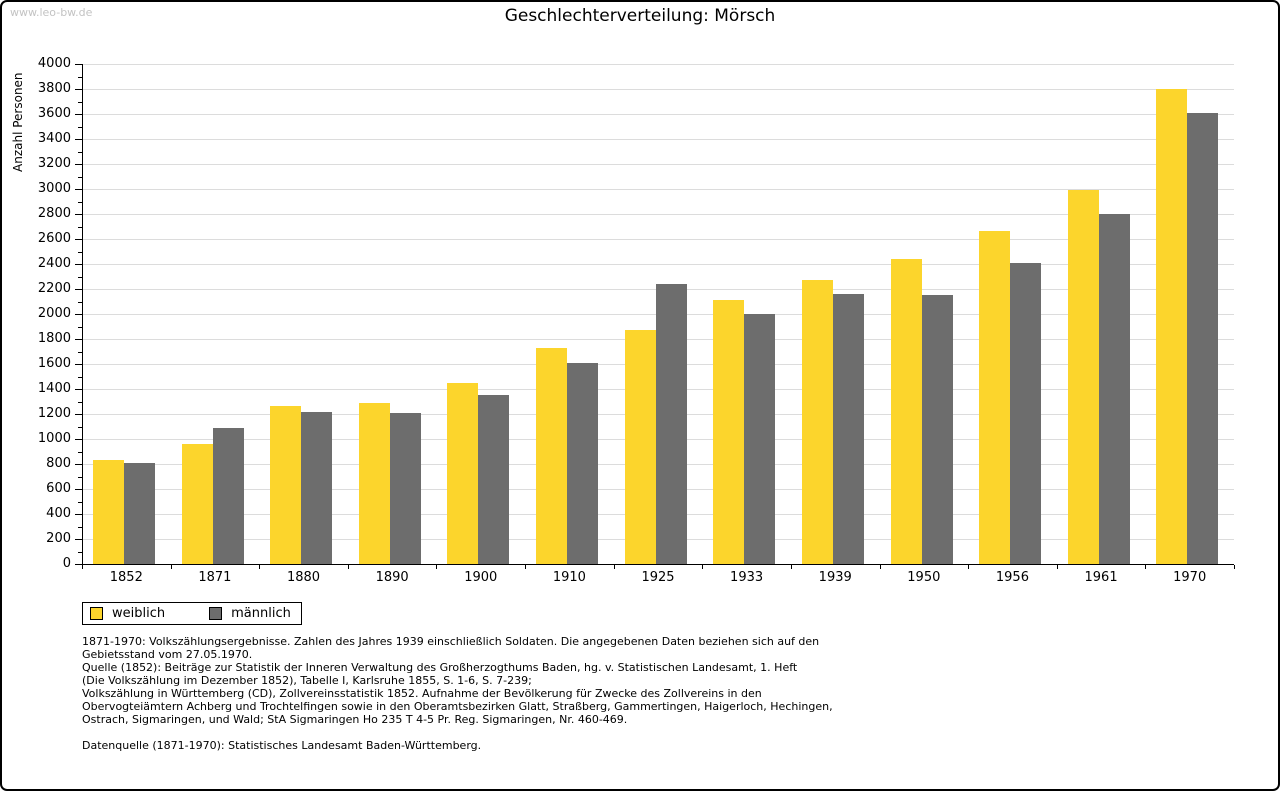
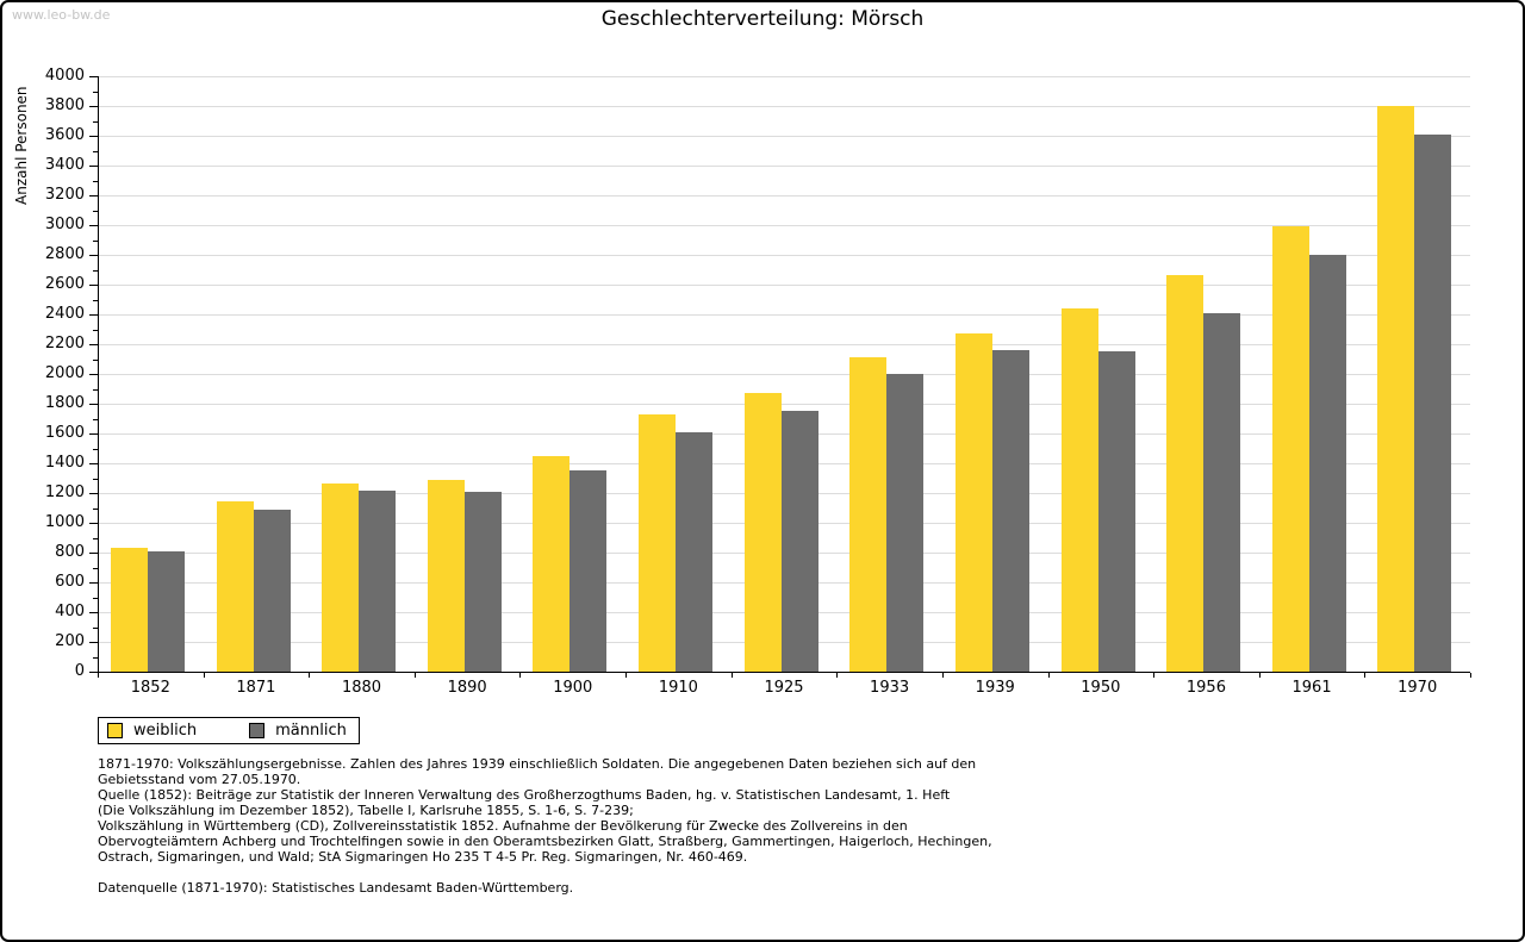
weiblich/1871: 960 -> 1140
männlich/1925: 2240 -> 1750
